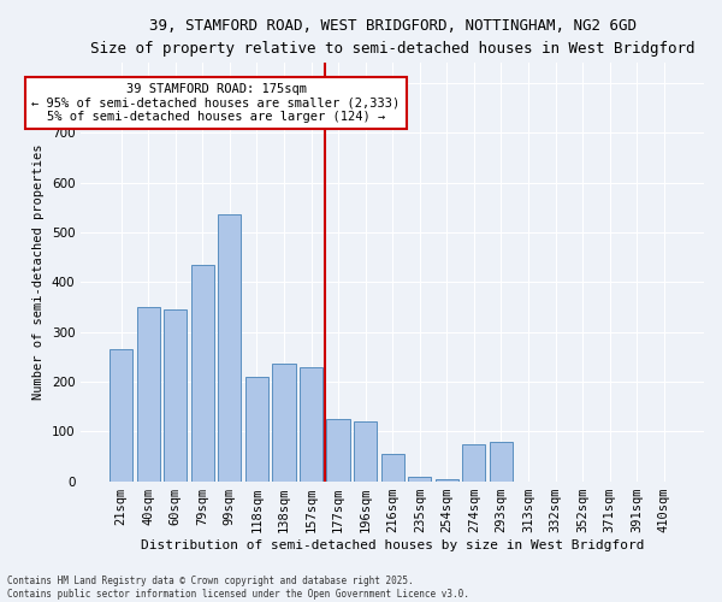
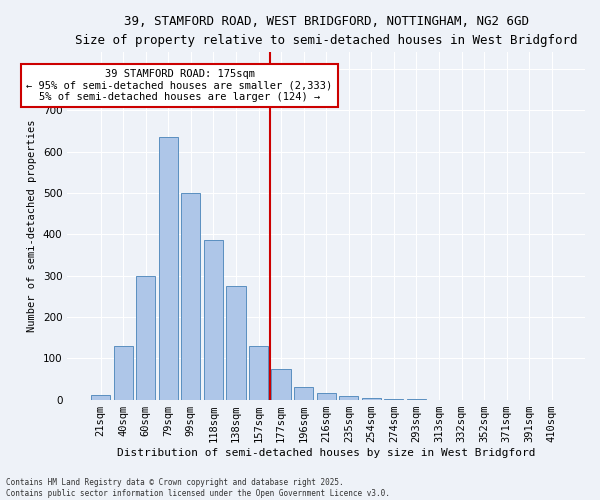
21sqm: 265 -> 10
40sqm: 350 -> 130
60sqm: 345 -> 300
79sqm: 435 -> 635
99sqm: 535 -> 500
118sqm: 210 -> 385
138sqm: 235 -> 275
157sqm: 230 -> 130
177sqm: 125 -> 75
196sqm: 120 -> 30
216sqm: 55 -> 15
274sqm: 75 -> 2
293sqm: 80 -> 1
